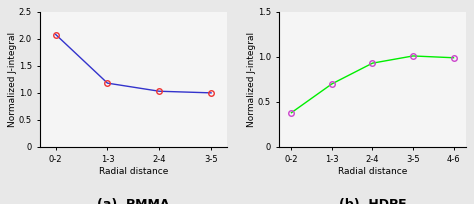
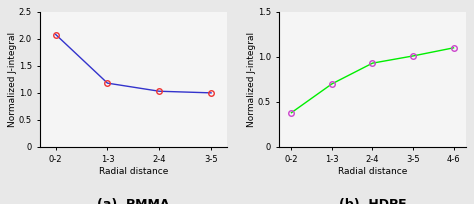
4-6: 0.99 -> 1.10
